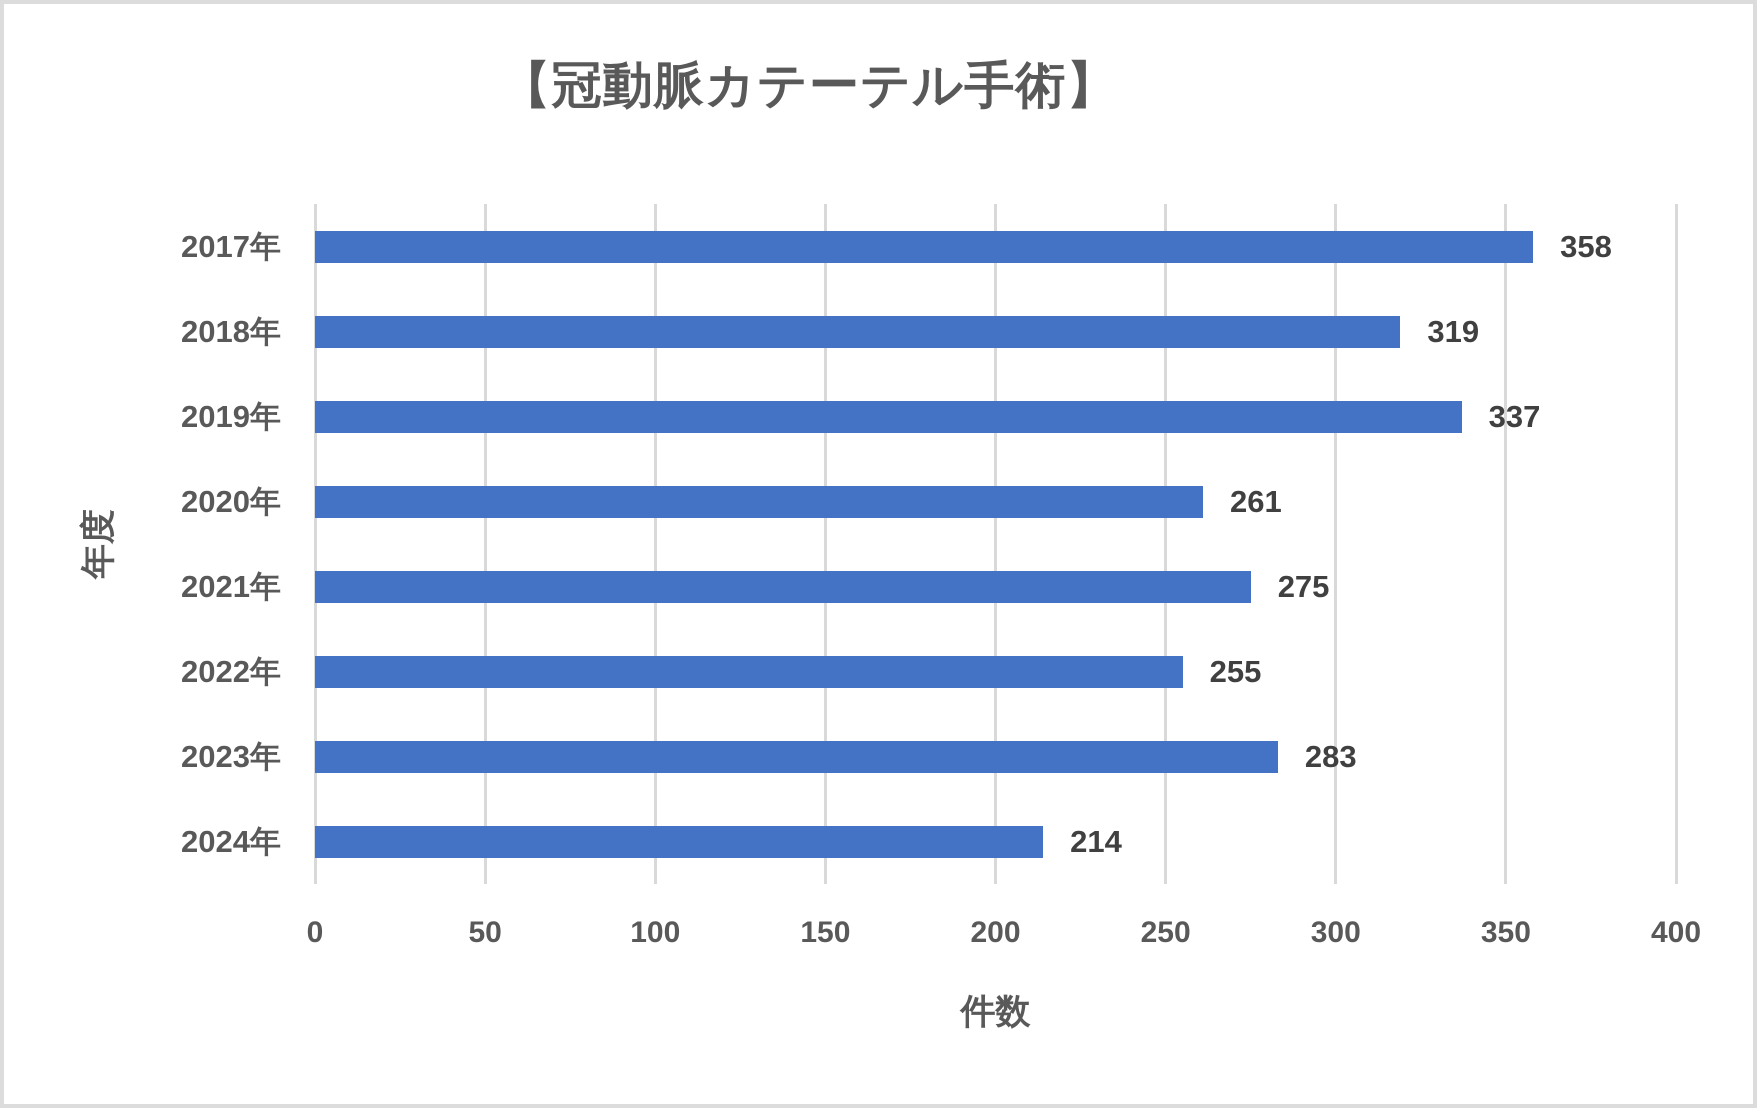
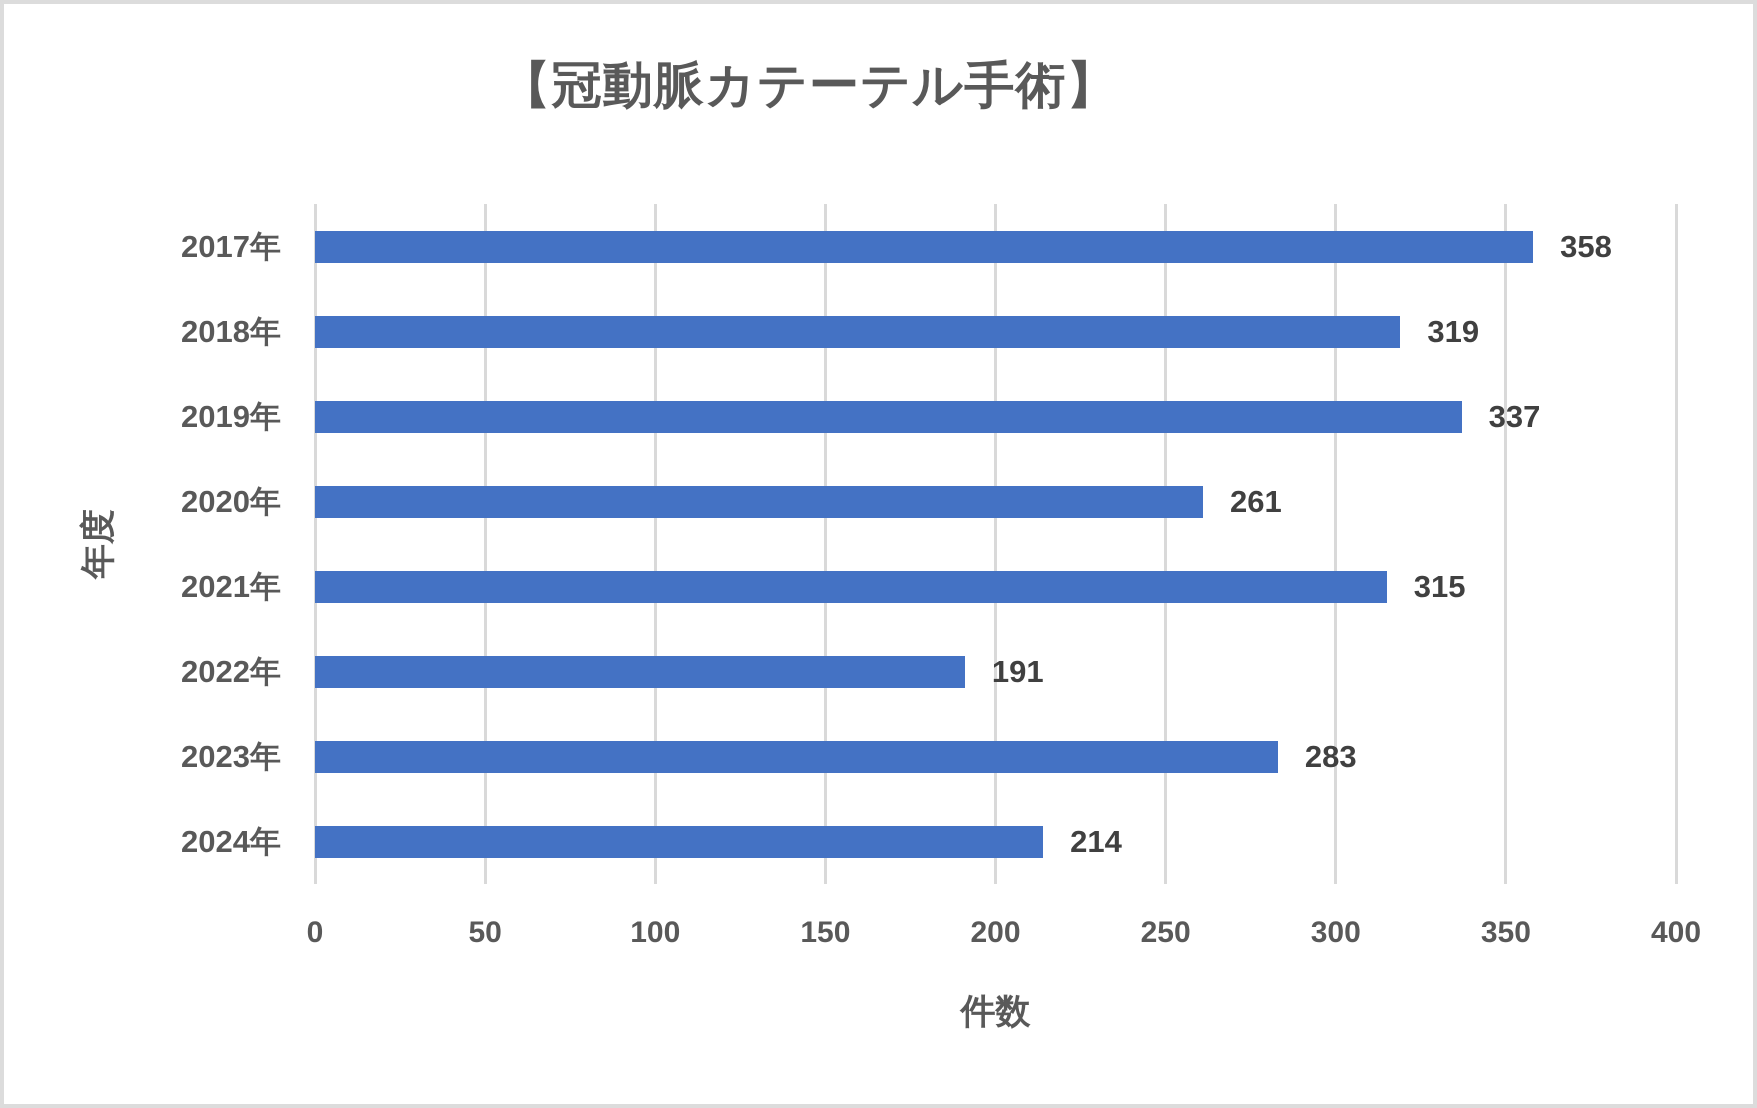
2021年: 275 -> 315
2022年: 255 -> 191
